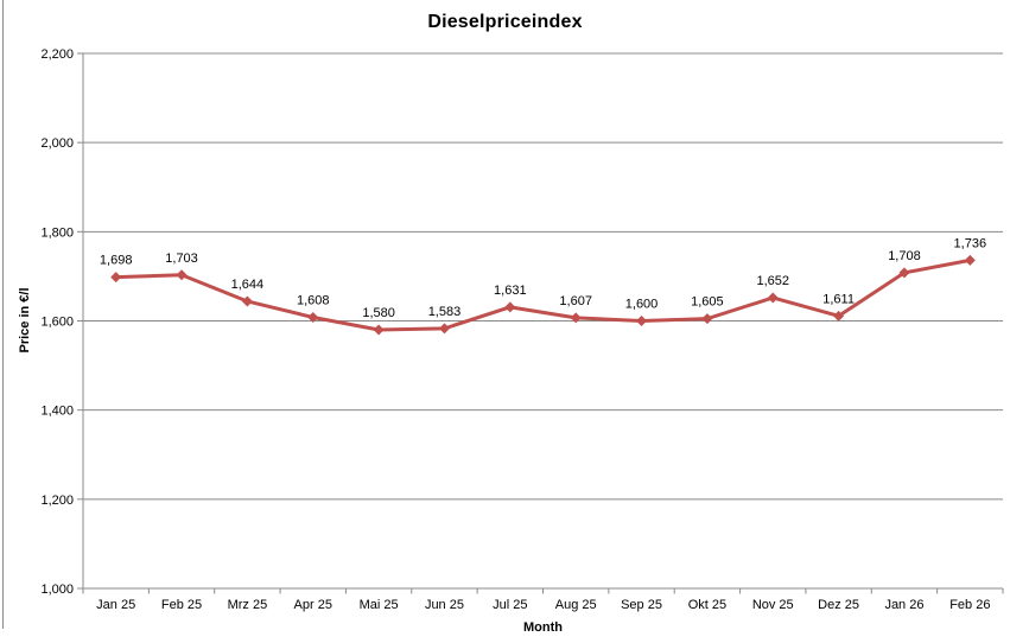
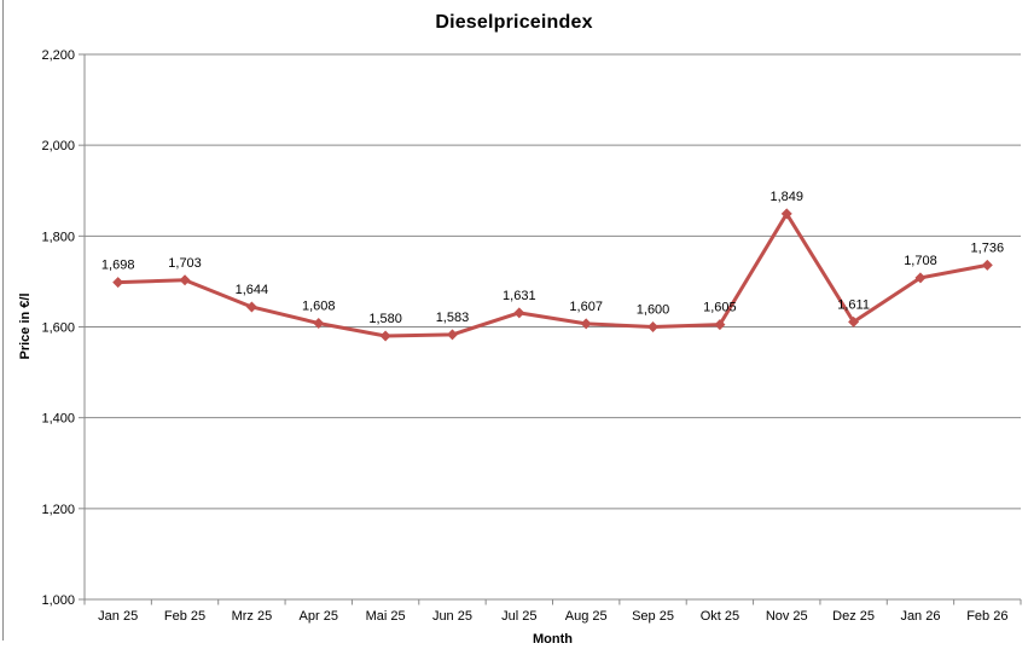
Nov 25: 1,652 -> 1,849
